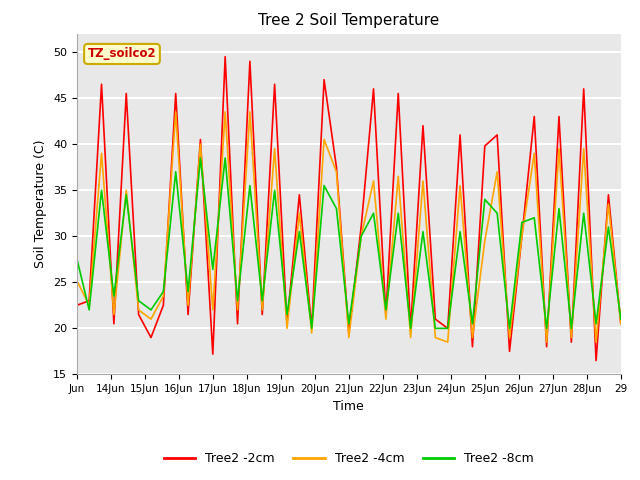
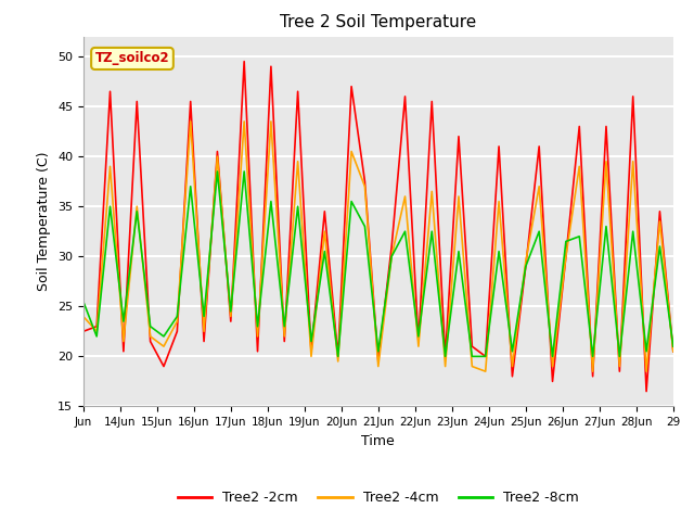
Tree2 -4cm/Jun: 25.2 -> 24.0
Tree2 -8cm/Jun: 27.6 -> 25.5
Tree2 -2cm/17Jun: 17.2 -> 23.5
Tree2 -4cm/17Jun: 22.0 -> 24.0
Tree2 -8cm/17Jun: 26.4 -> 24.5
Tree2 -2cm/25Jun: 39.8 -> 29.0
Tree2 -8cm/25Jun: 34.0 -> 29.0
